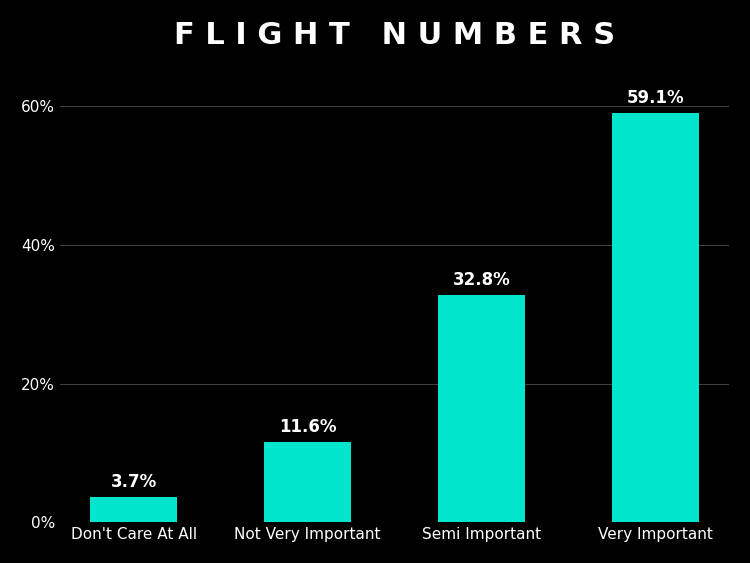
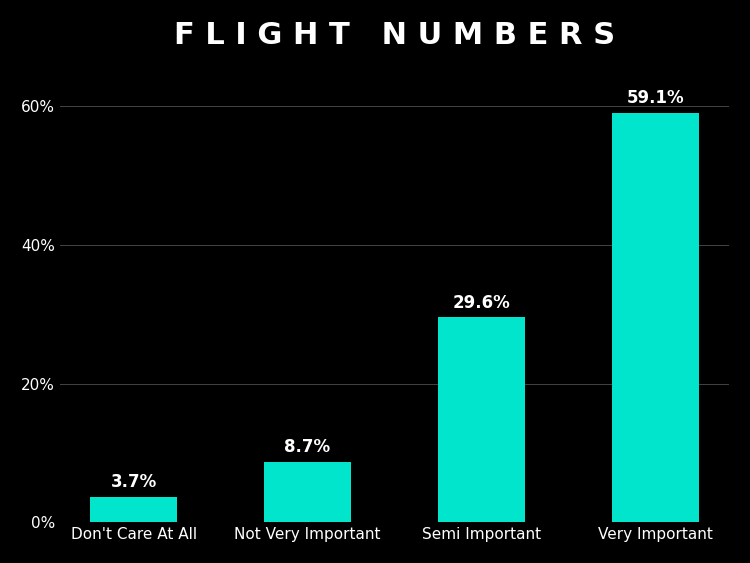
Not Very Important: 11.6% -> 8.7%
Semi Important: 32.8% -> 29.6%
